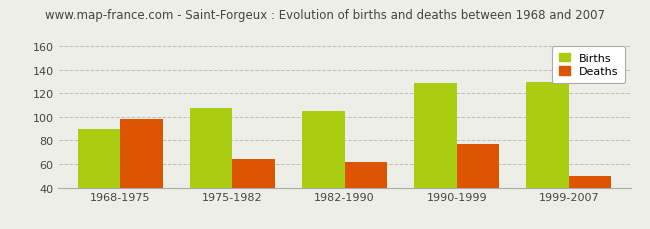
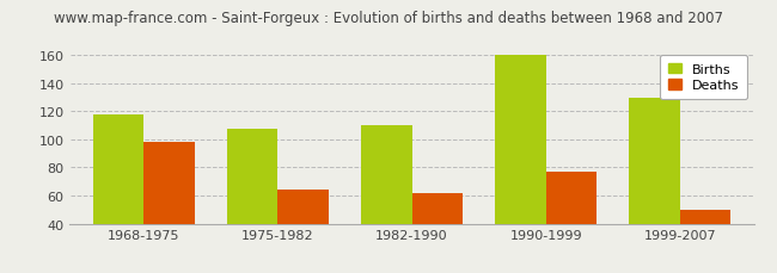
Births/1968-1975: 90 -> 118
Births/1982-1990: 105 -> 110
Births/1990-1999: 129 -> 160
